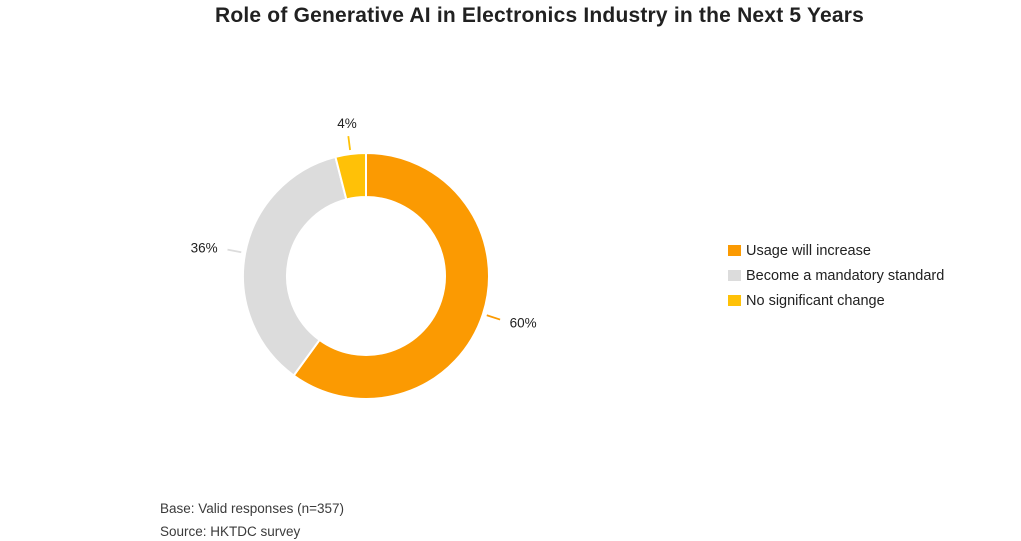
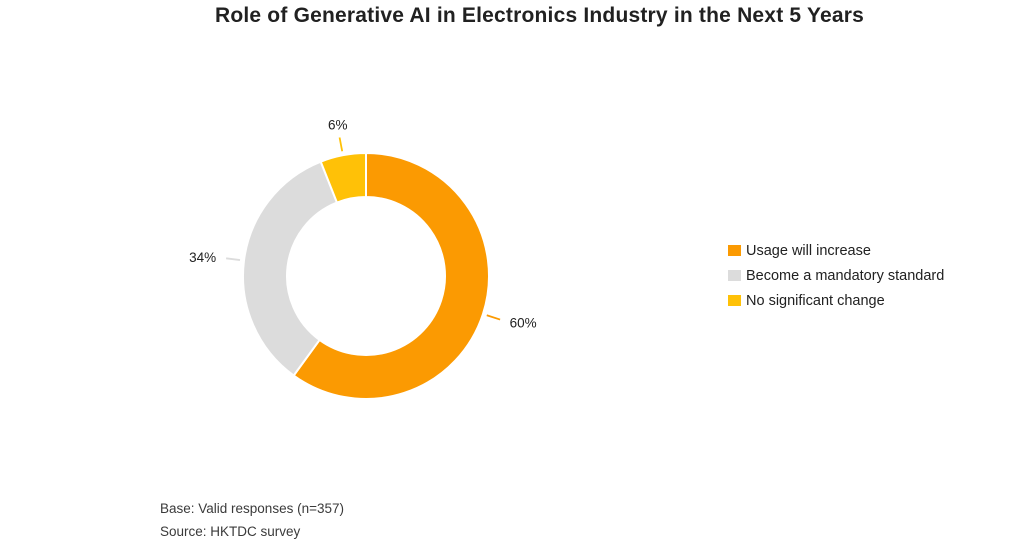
Become a mandatory standard: 36% -> 34%
No significant change: 4% -> 6%
